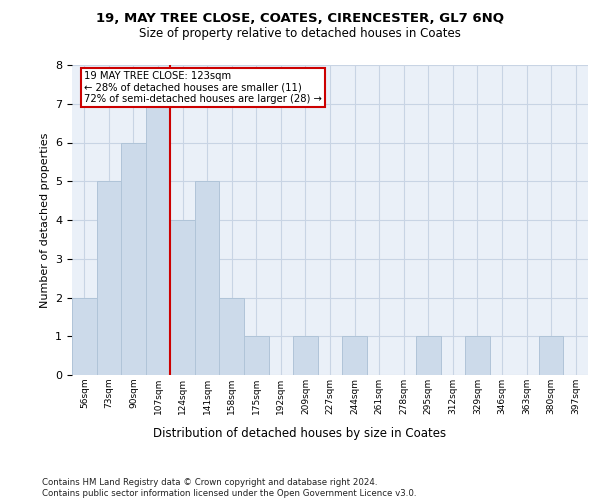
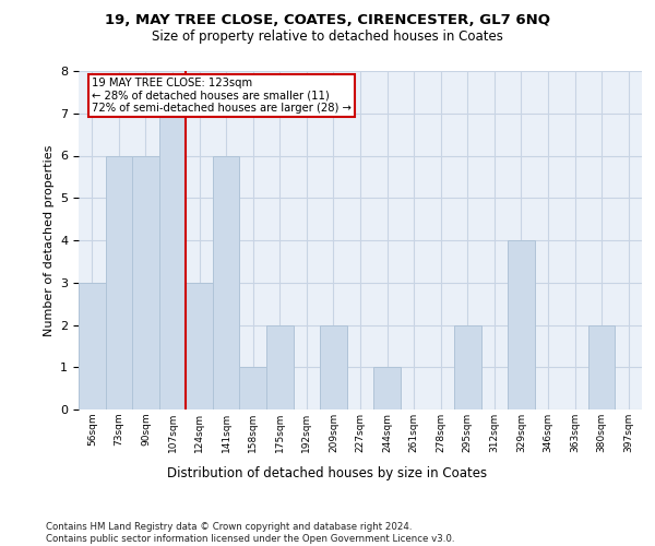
56sqm: 2 -> 3
73sqm: 5 -> 6
124sqm: 4 -> 3
141sqm: 5 -> 6
158sqm: 2 -> 1
175sqm: 1 -> 2
209sqm: 1 -> 2
295sqm: 1 -> 2
329sqm: 1 -> 4
380sqm: 1 -> 2
